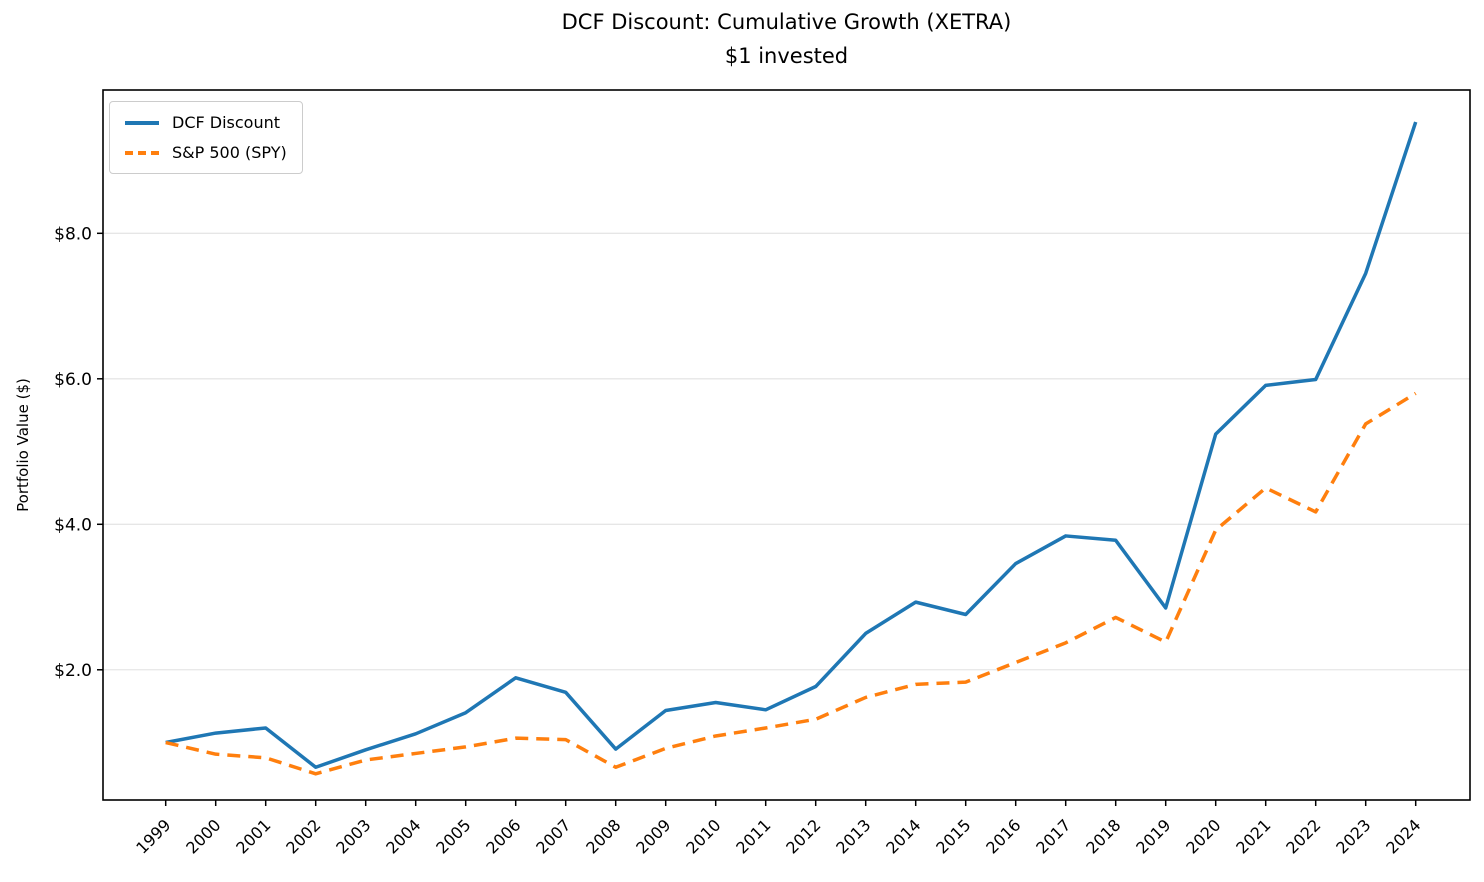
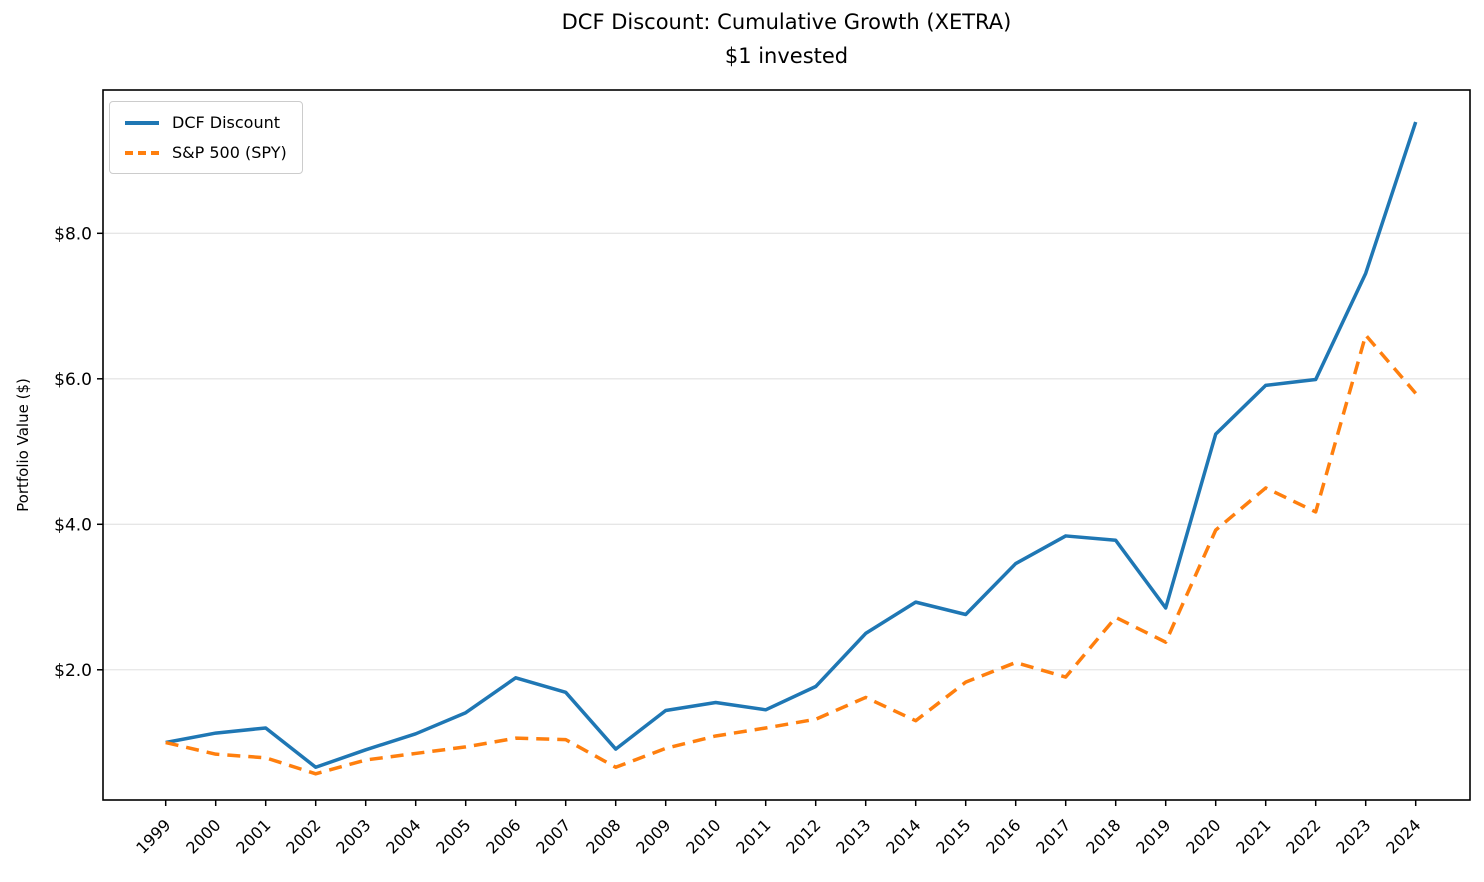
S&P 500 (SPY)/2014: $1.8 -> $1.3
S&P 500 (SPY)/2017: $2.4 -> $1.9
S&P 500 (SPY)/2023: $5.4 -> $6.6
